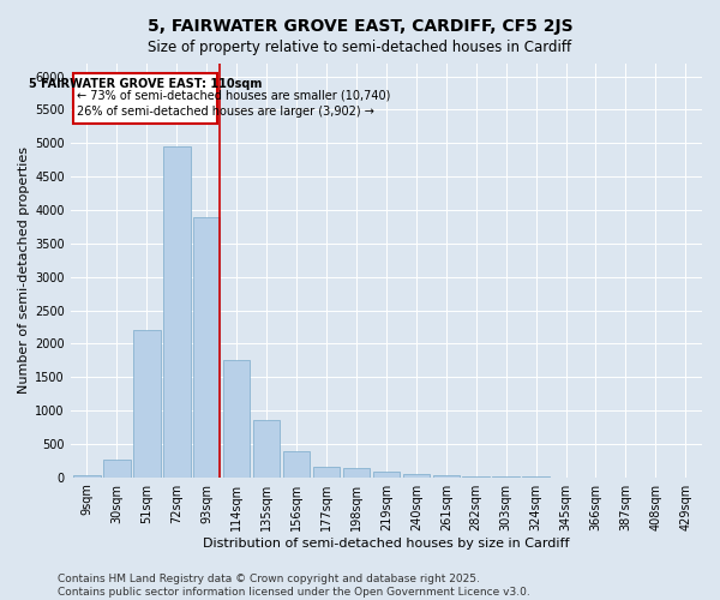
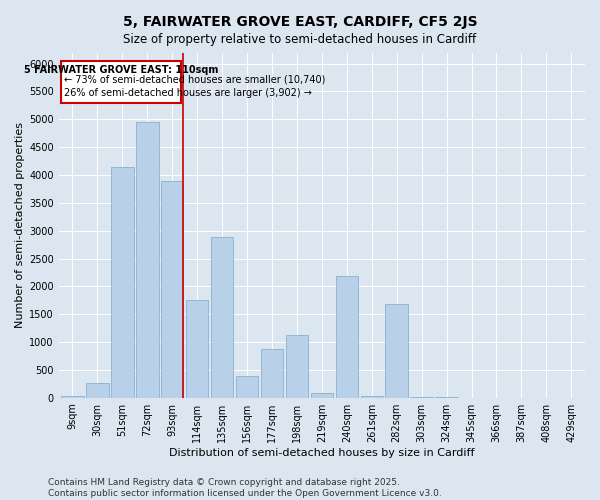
51sqm: 2200 -> 4140
135sqm: 850 -> 2880
177sqm: 150 -> 880
198sqm: 130 -> 1120
240sqm: 50 -> 2180
282sqm: 20 -> 1680
